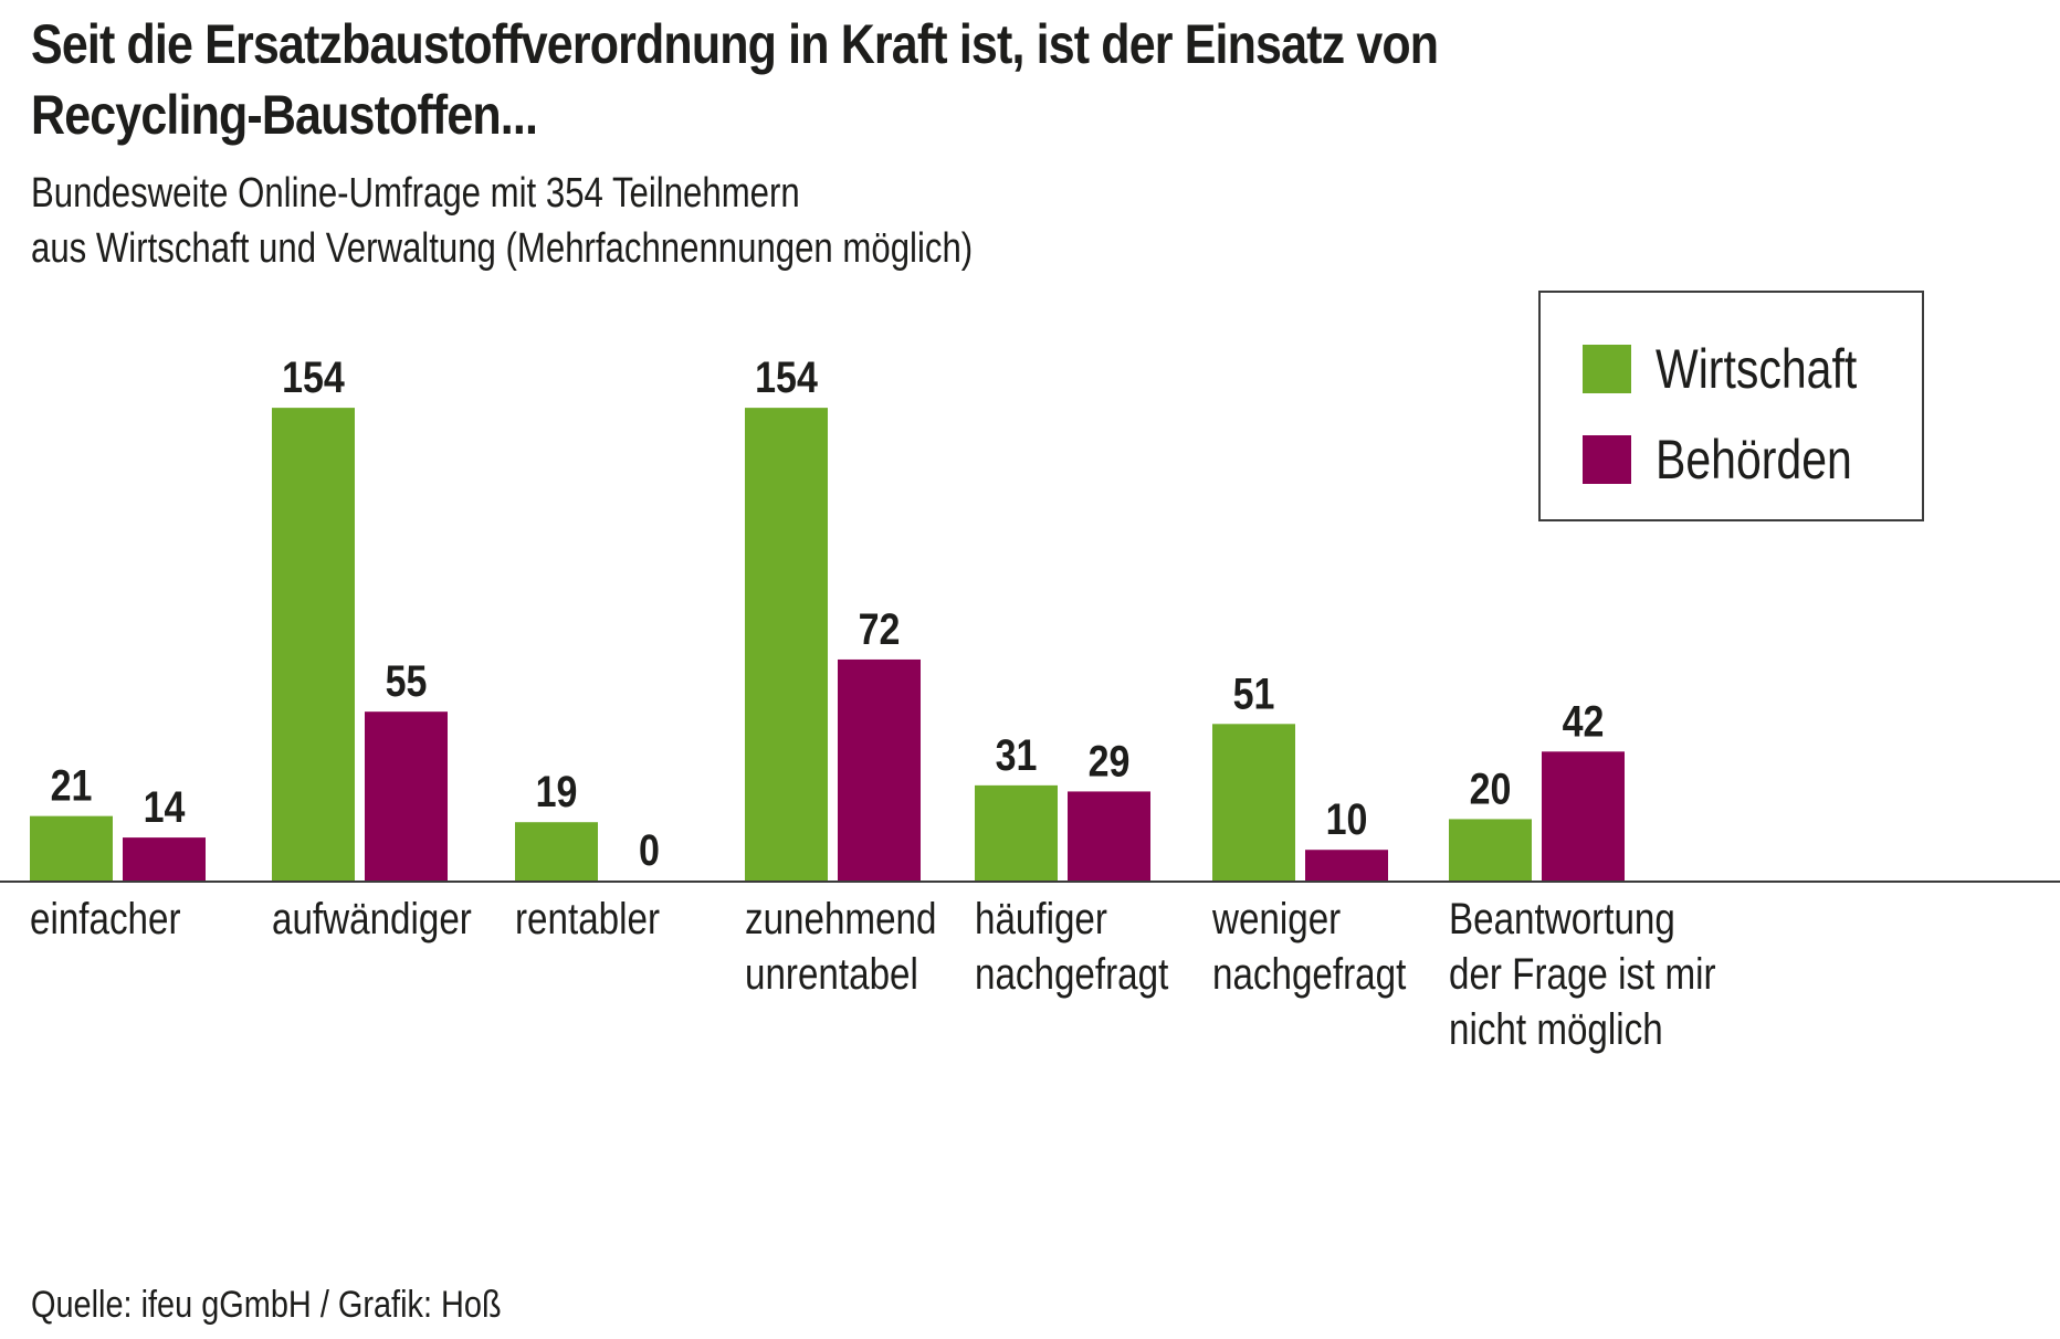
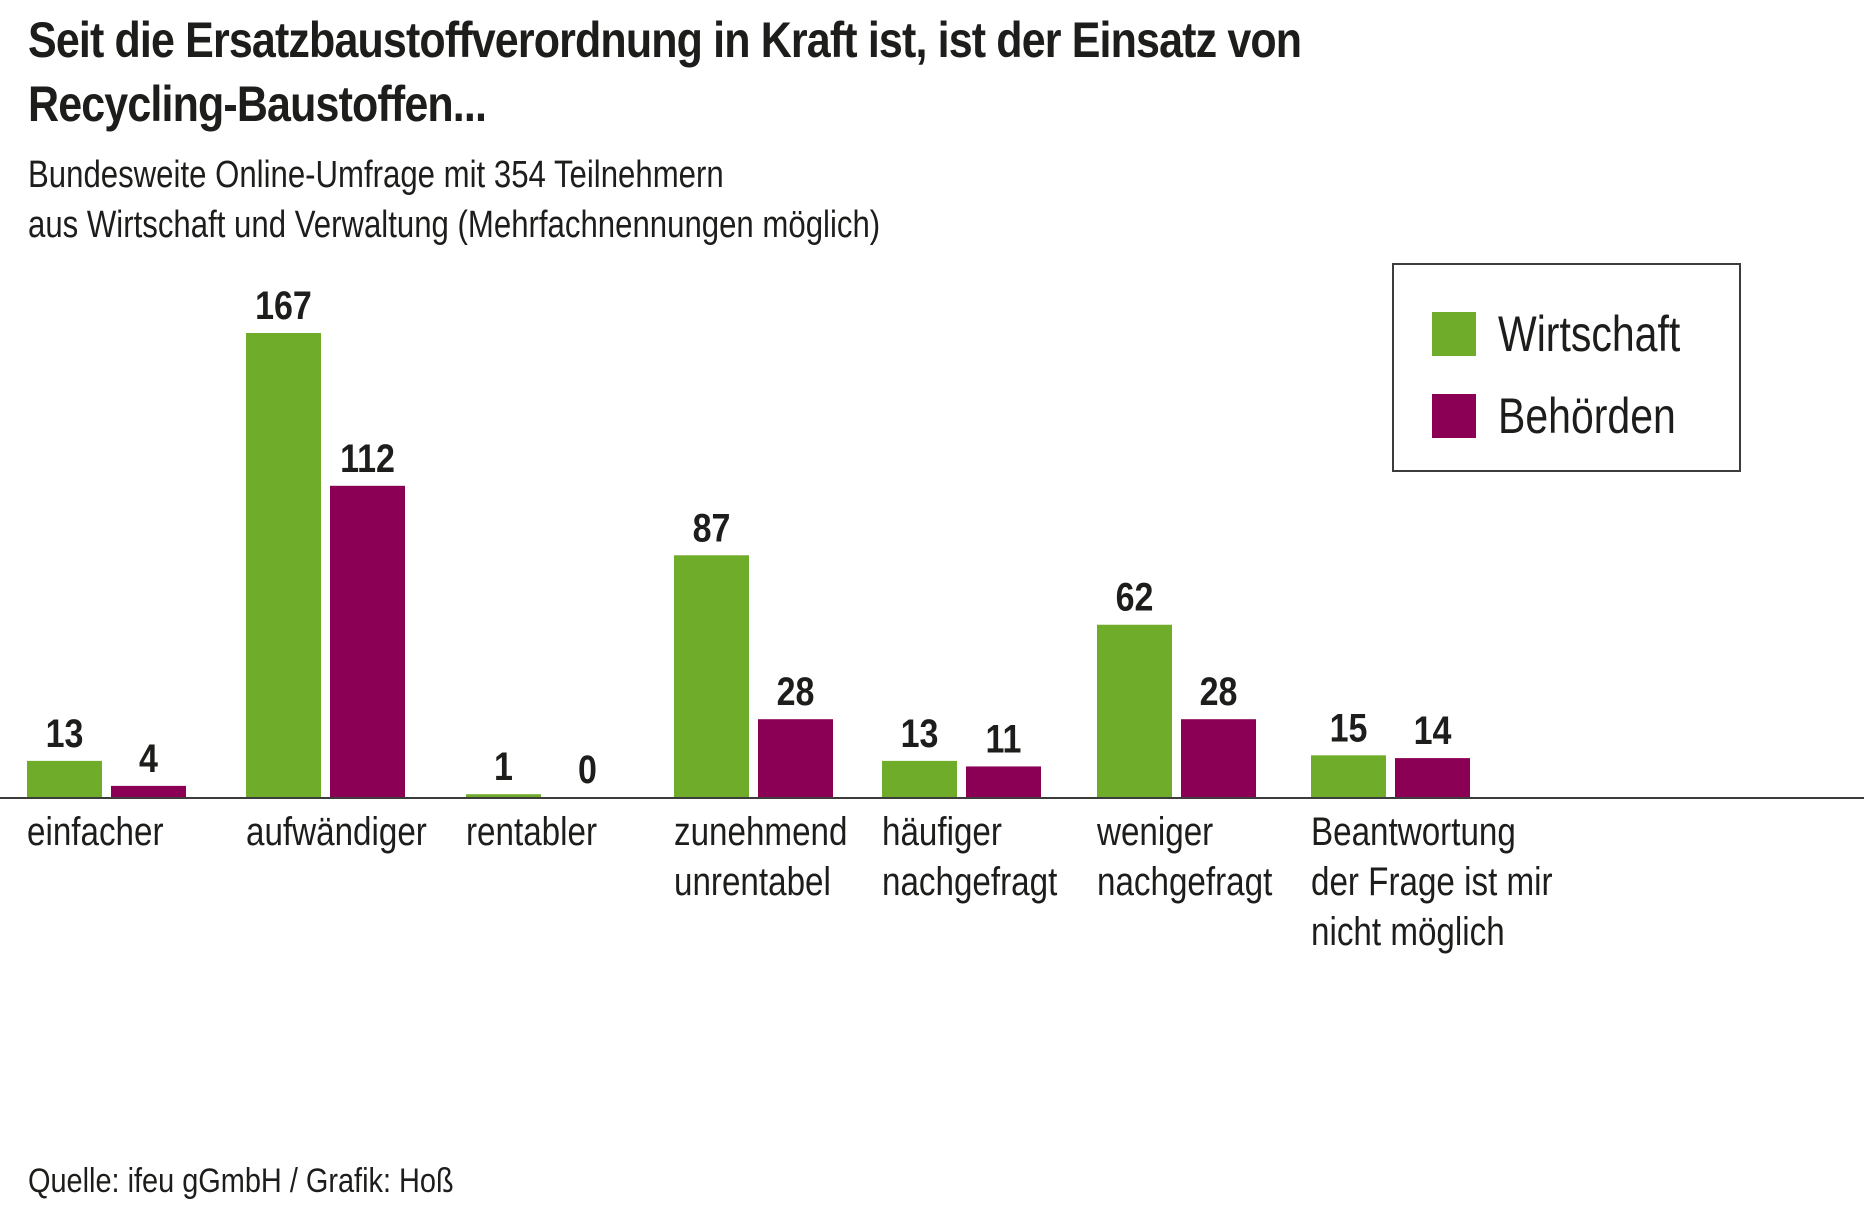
Wirtschaft/einfacher: 21 -> 13
Behörden/einfacher: 14 -> 4
Wirtschaft/aufwändiger: 154 -> 167
Behörden/aufwändiger: 55 -> 112
Wirtschaft/rentabler: 19 -> 1
Wirtschaft/zunehmend unrentabel: 154 -> 87
Behörden/zunehmend unrentabel: 72 -> 28
Wirtschaft/häufiger nachgefragt: 31 -> 13
Behörden/häufiger nachgefragt: 29 -> 11
Wirtschaft/weniger nachgefragt: 51 -> 62
Behörden/weniger nachgefragt: 10 -> 28
Wirtschaft/Beantwortung der Frage ist mir nicht möglich: 20 -> 15
Behörden/Beantwortung der Frage ist mir nicht möglich: 42 -> 14
